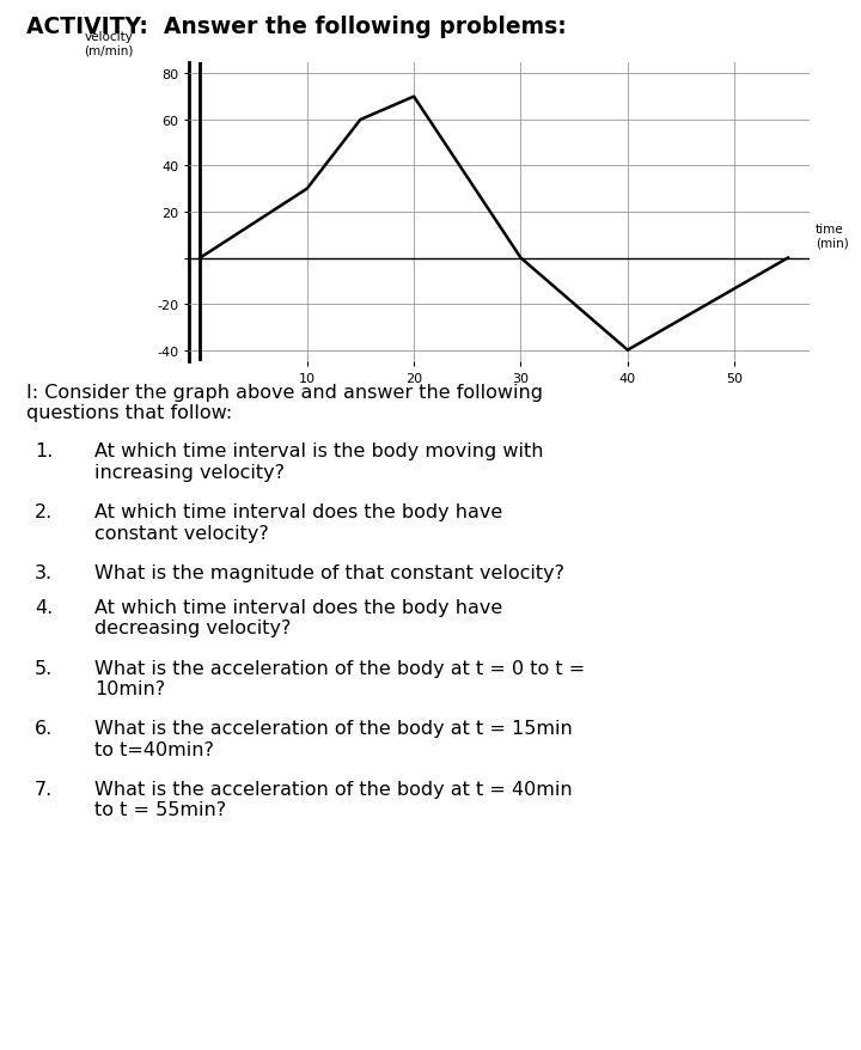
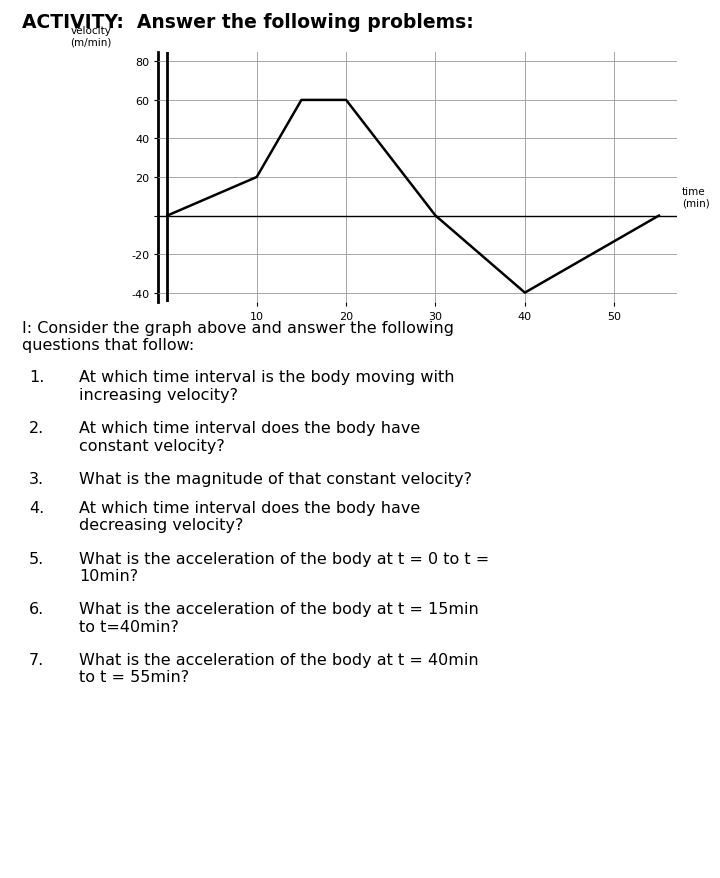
10: 30 -> 20
20: 70 -> 60
